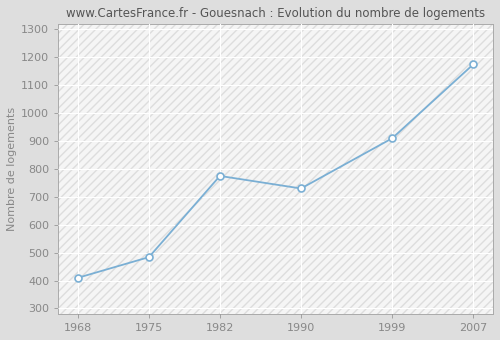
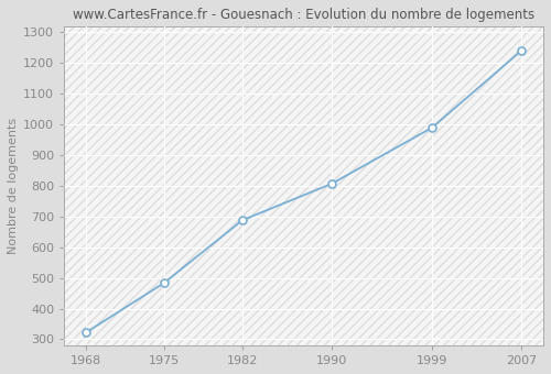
1968: 410 -> 322
1982: 775 -> 688
1990: 730 -> 807
1999: 910 -> 990
2007: 1175 -> 1241
